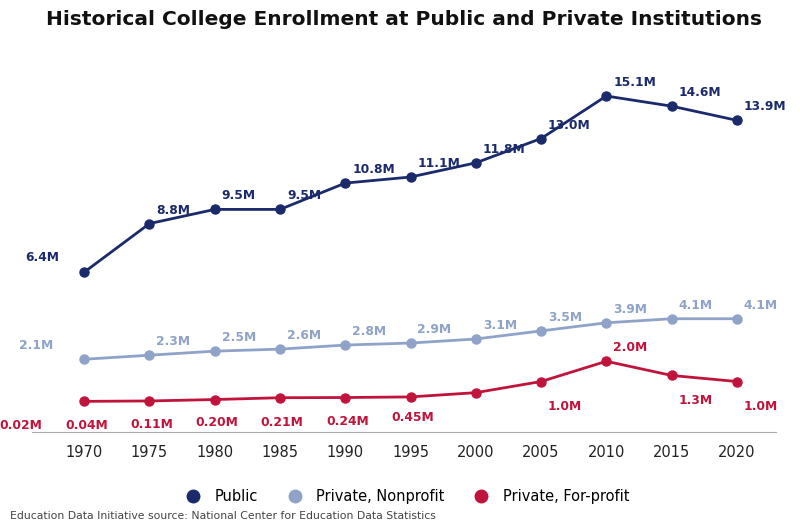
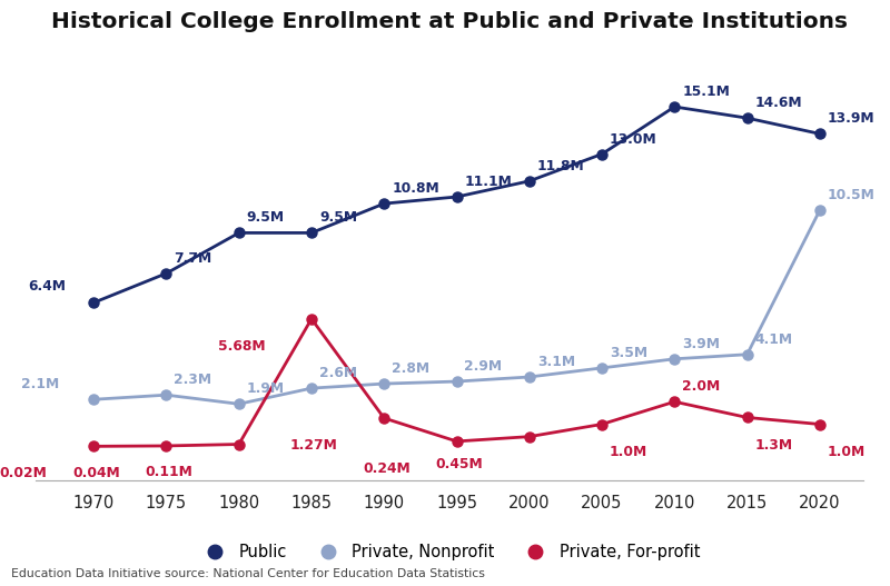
Public/1975: 8.8M -> 7.7M
Private, Nonprofit/1980: 2.5M -> 1.9M
Private, For-profit/1985: 0.20M -> 5.68M
Private, For-profit/1990: 0.21M -> 1.27M
Private, Nonprofit/2020: 4.1M -> 10.5M
